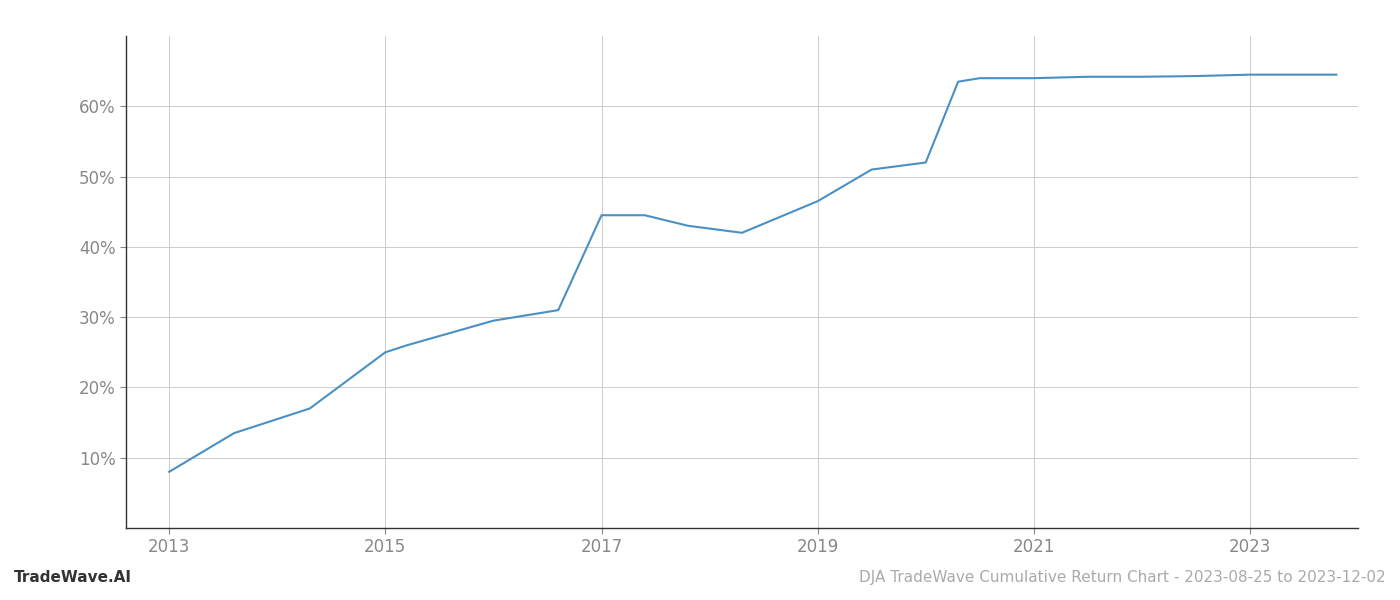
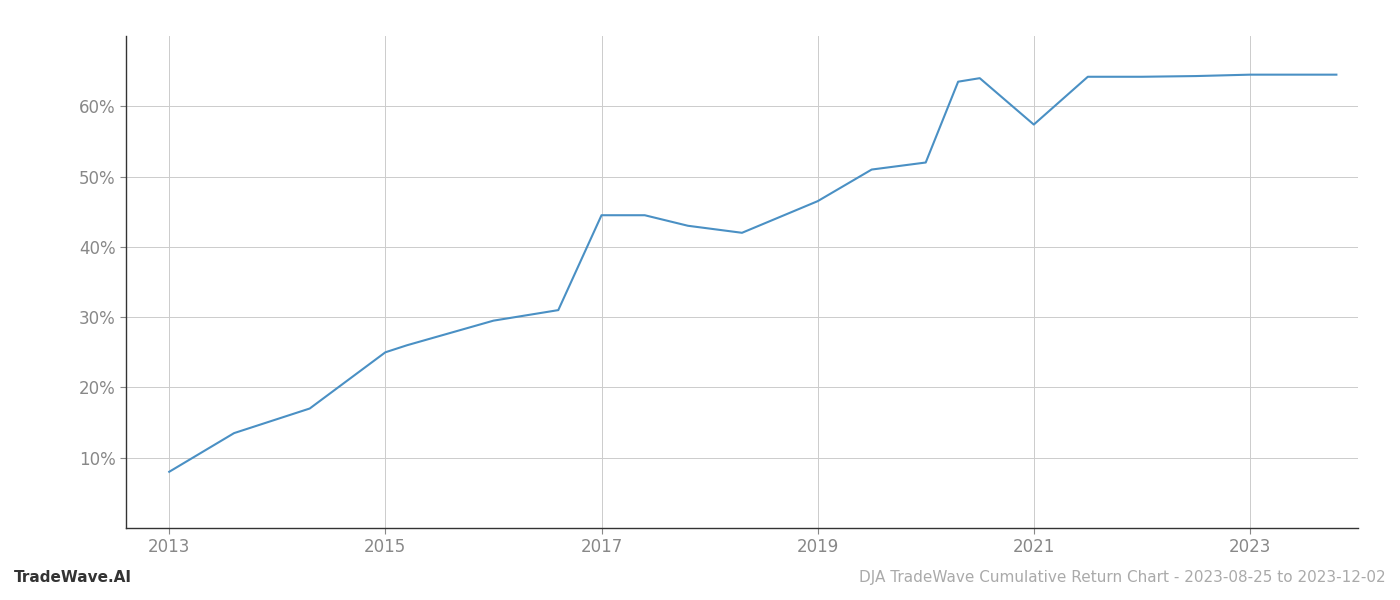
2021: 64.0% -> 57.4%
